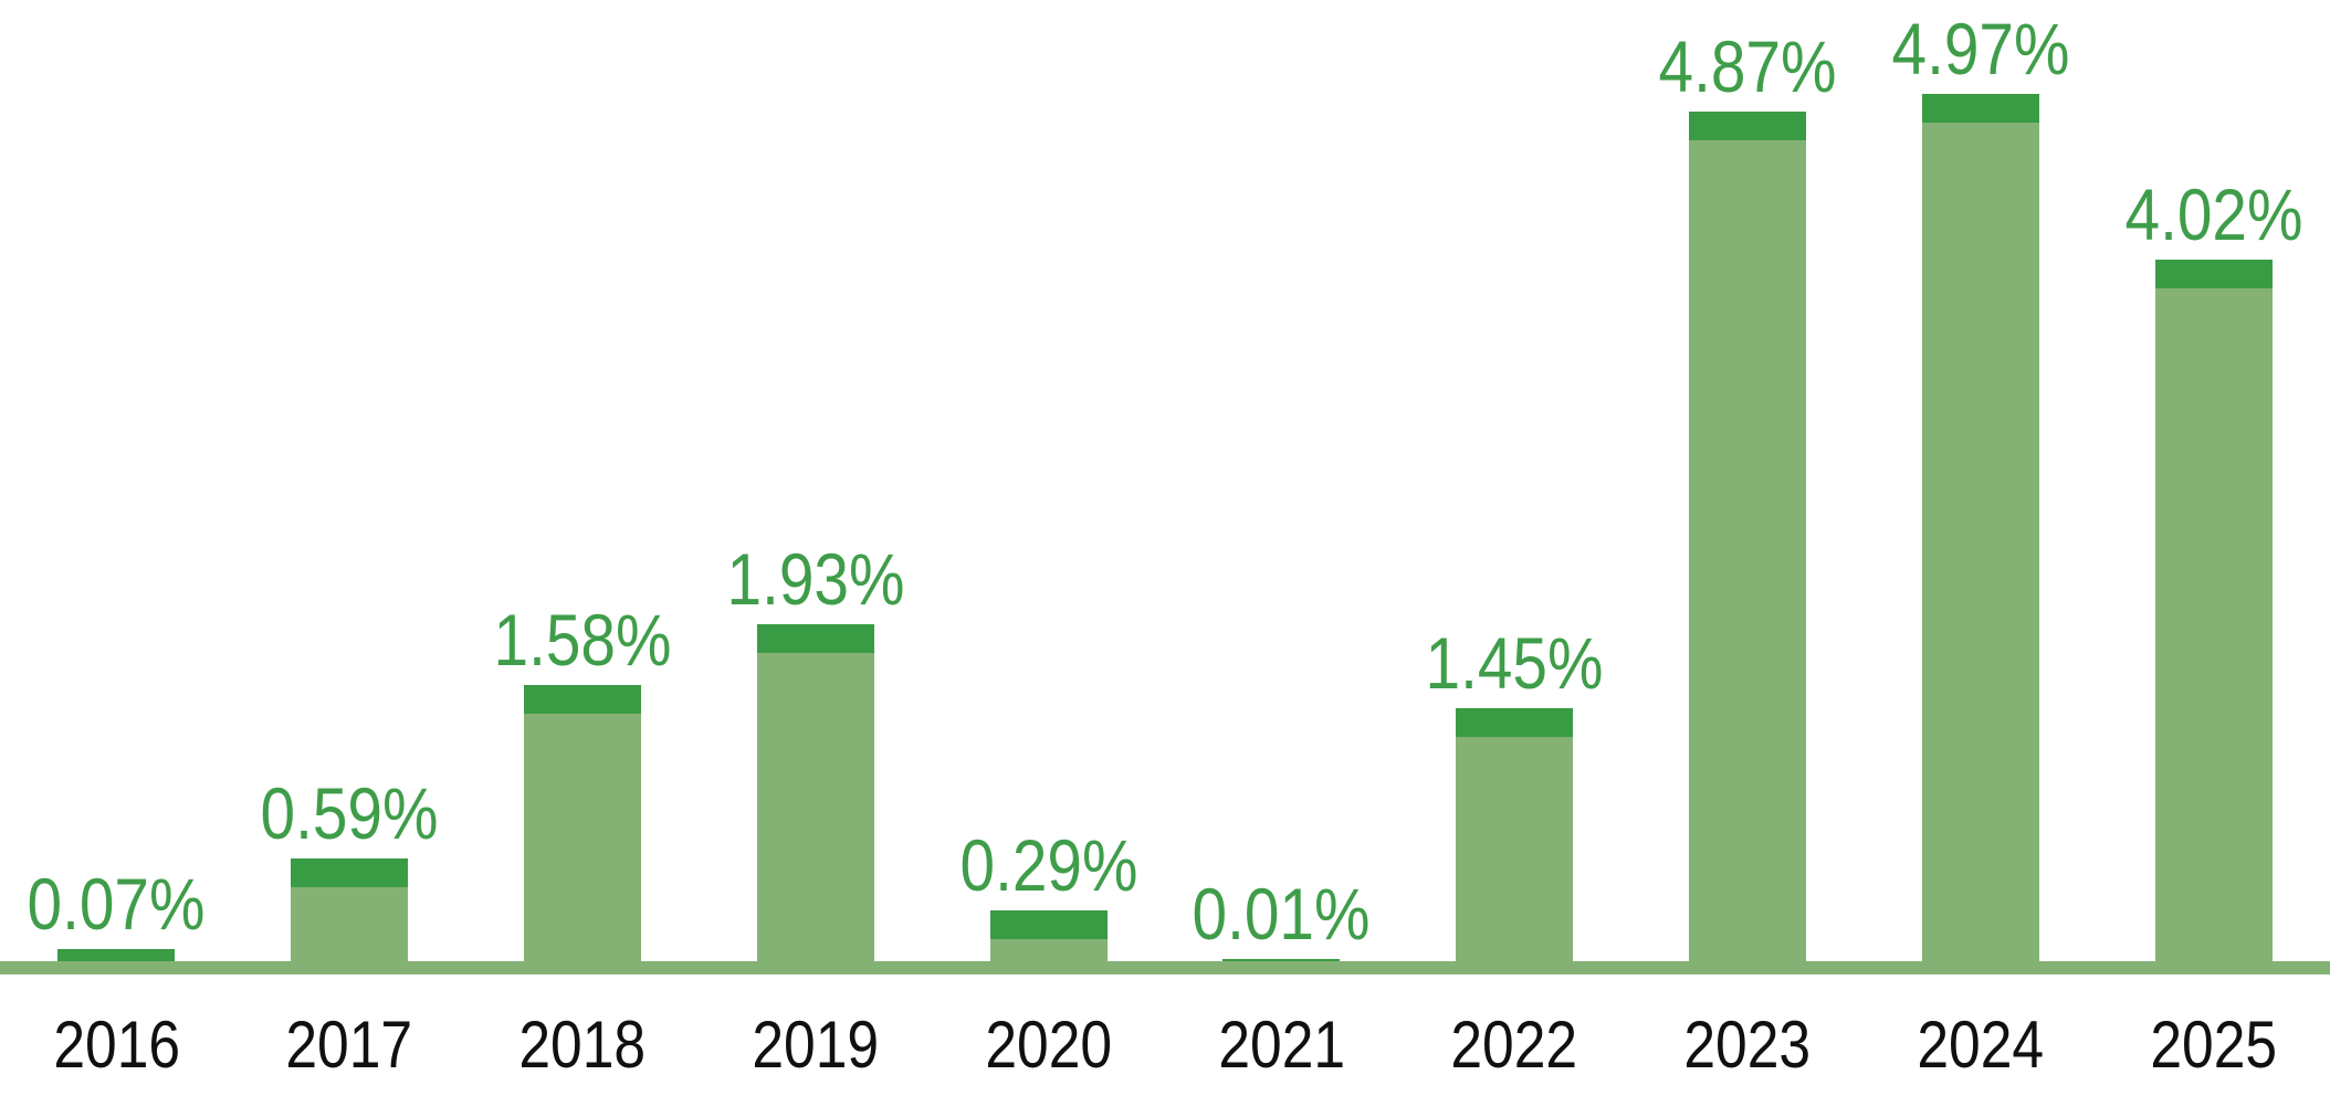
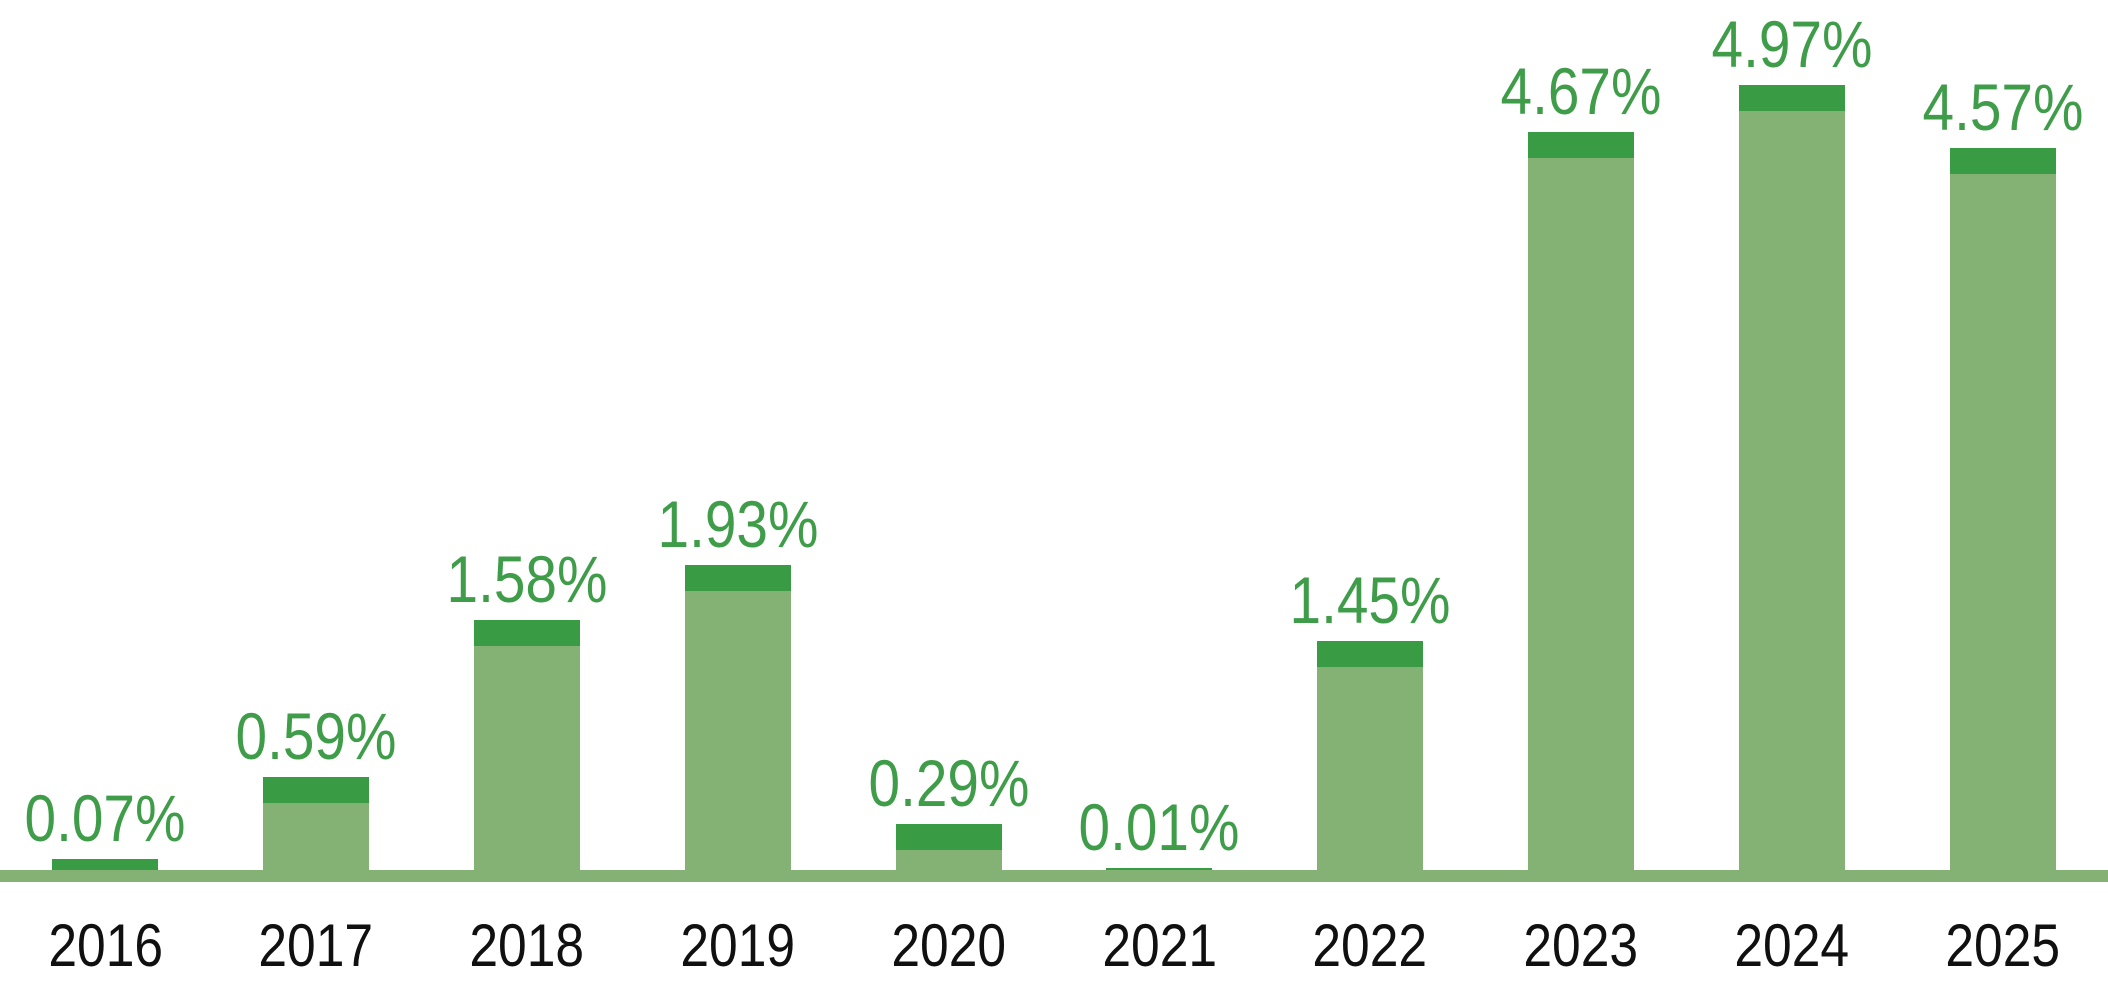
2023: 4.87% -> 4.67%
2025: 4.02% -> 4.57%
